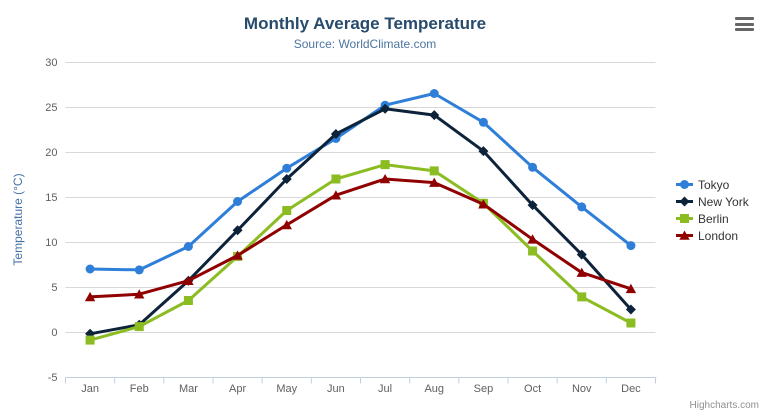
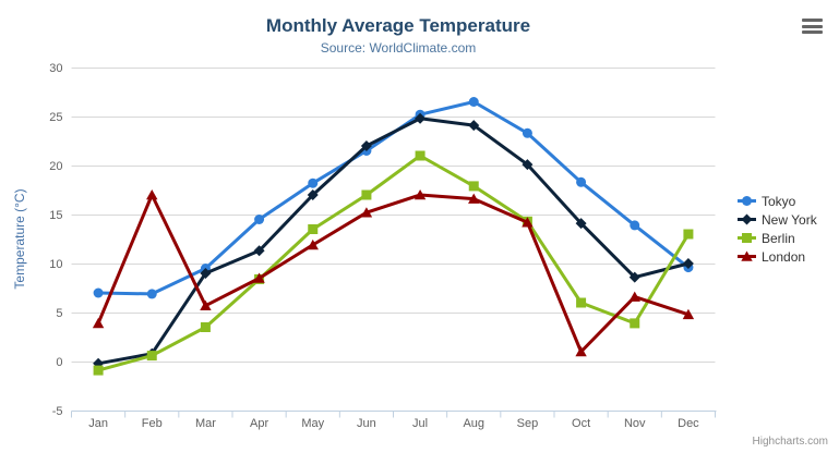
London/Feb: 4 -> 17
New York/Mar: 6 -> 9
Berlin/Jul: 19 -> 21
Berlin/Oct: 9 -> 6
London/Oct: 10 -> 1
New York/Dec: 2 -> 10
Berlin/Dec: 1 -> 13
